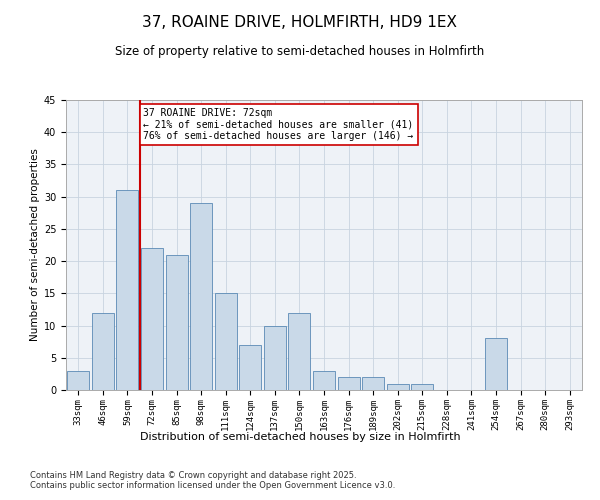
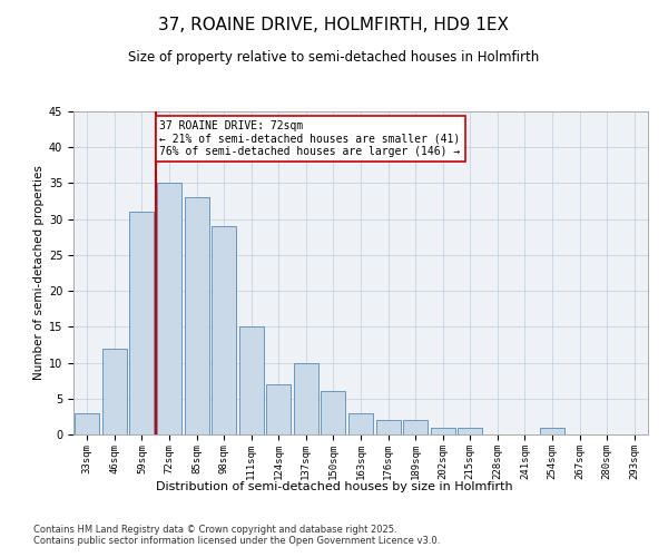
72sqm: 22 -> 35
85sqm: 21 -> 33
150sqm: 12 -> 6
254sqm: 8 -> 1
